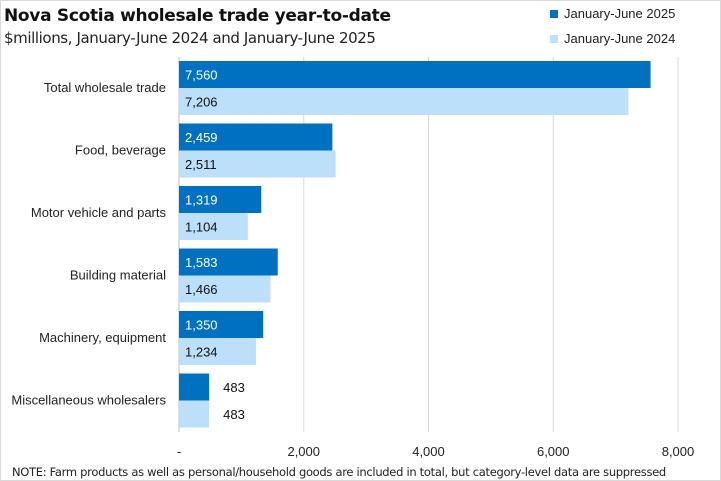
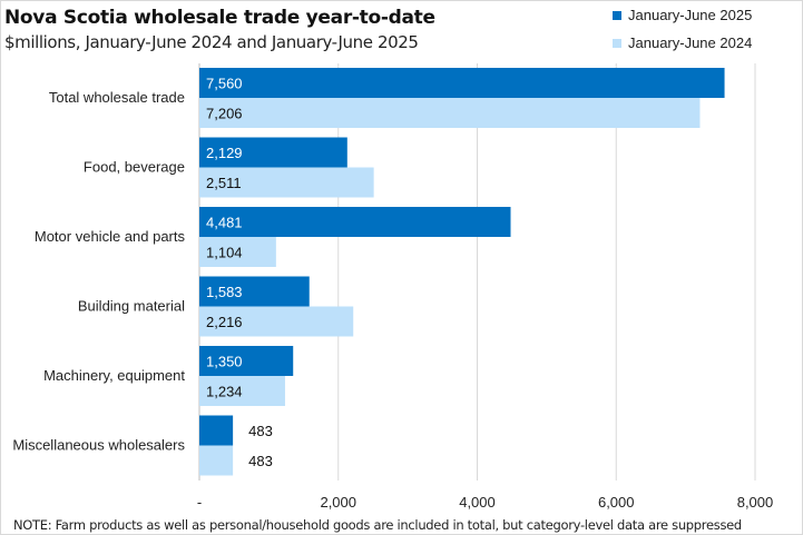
January-June 2025/Food, beverage: 2,459 -> 2,129
January-June 2025/Motor vehicle and parts: 1,319 -> 4,481
January-June 2024/Building material: 1,466 -> 2,216
